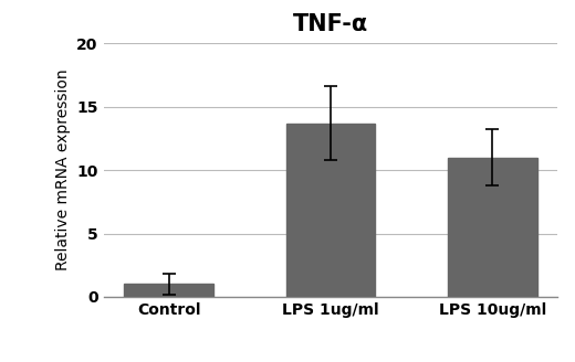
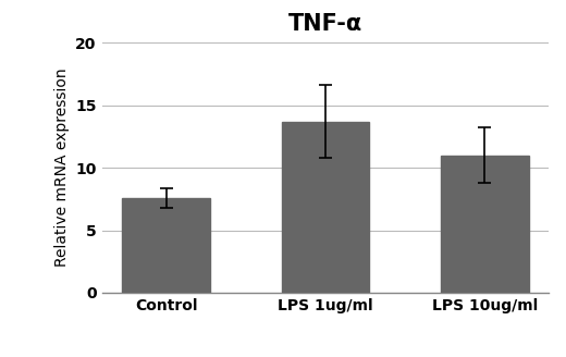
Control: 1.0 -> 7.6
